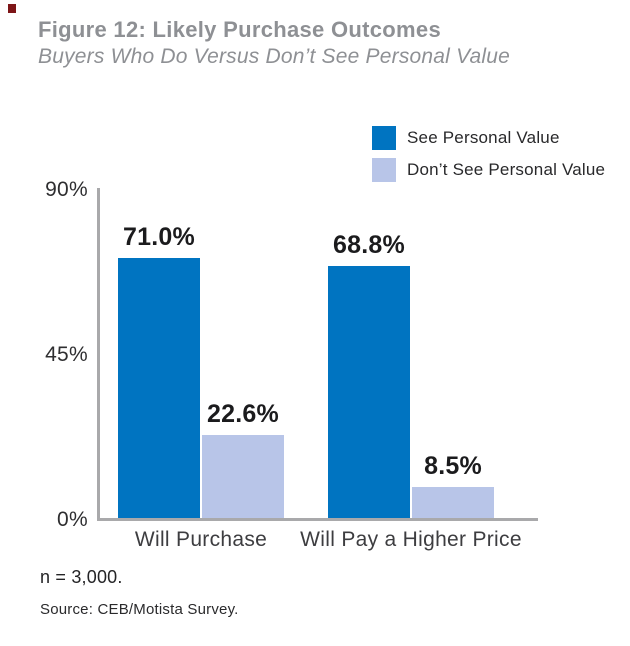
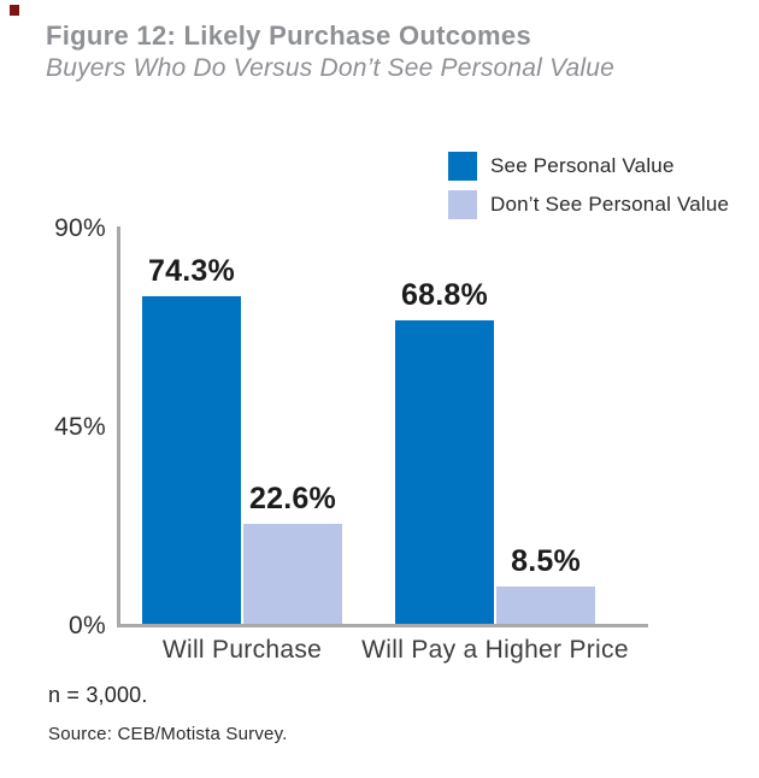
See Personal Value/Will Purchase: 71.0% -> 74.3%
